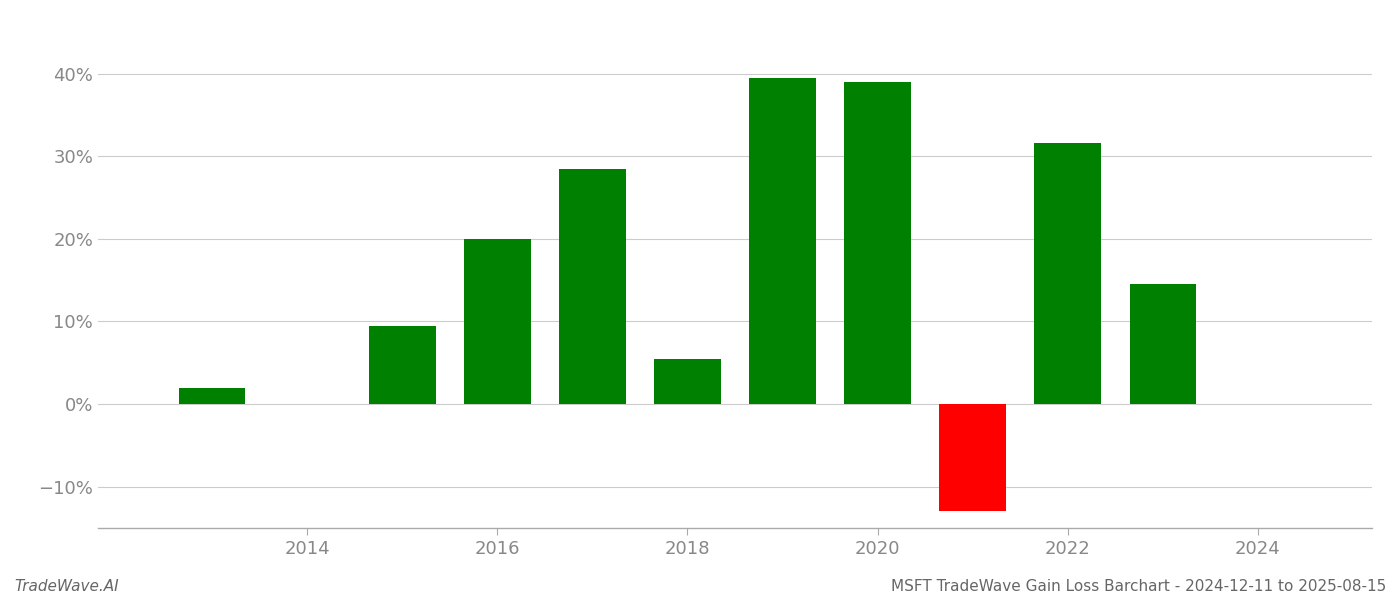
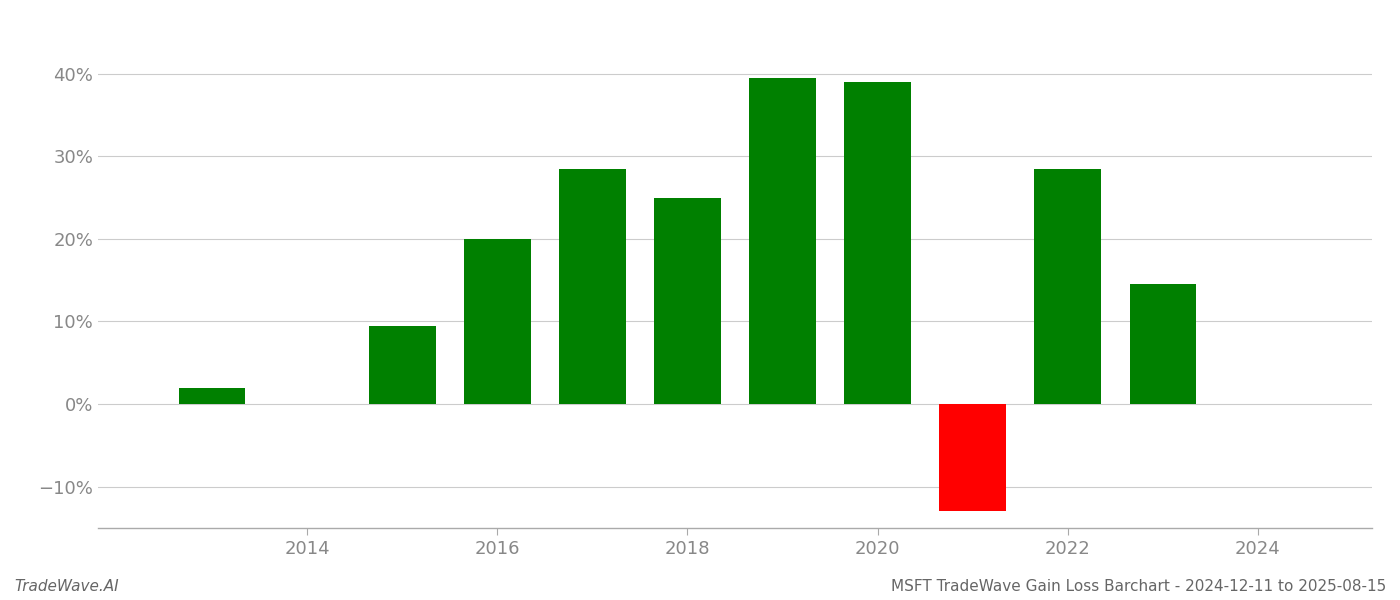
2018: 5.4% -> 25.0%
2022: 31.6% -> 28.5%
